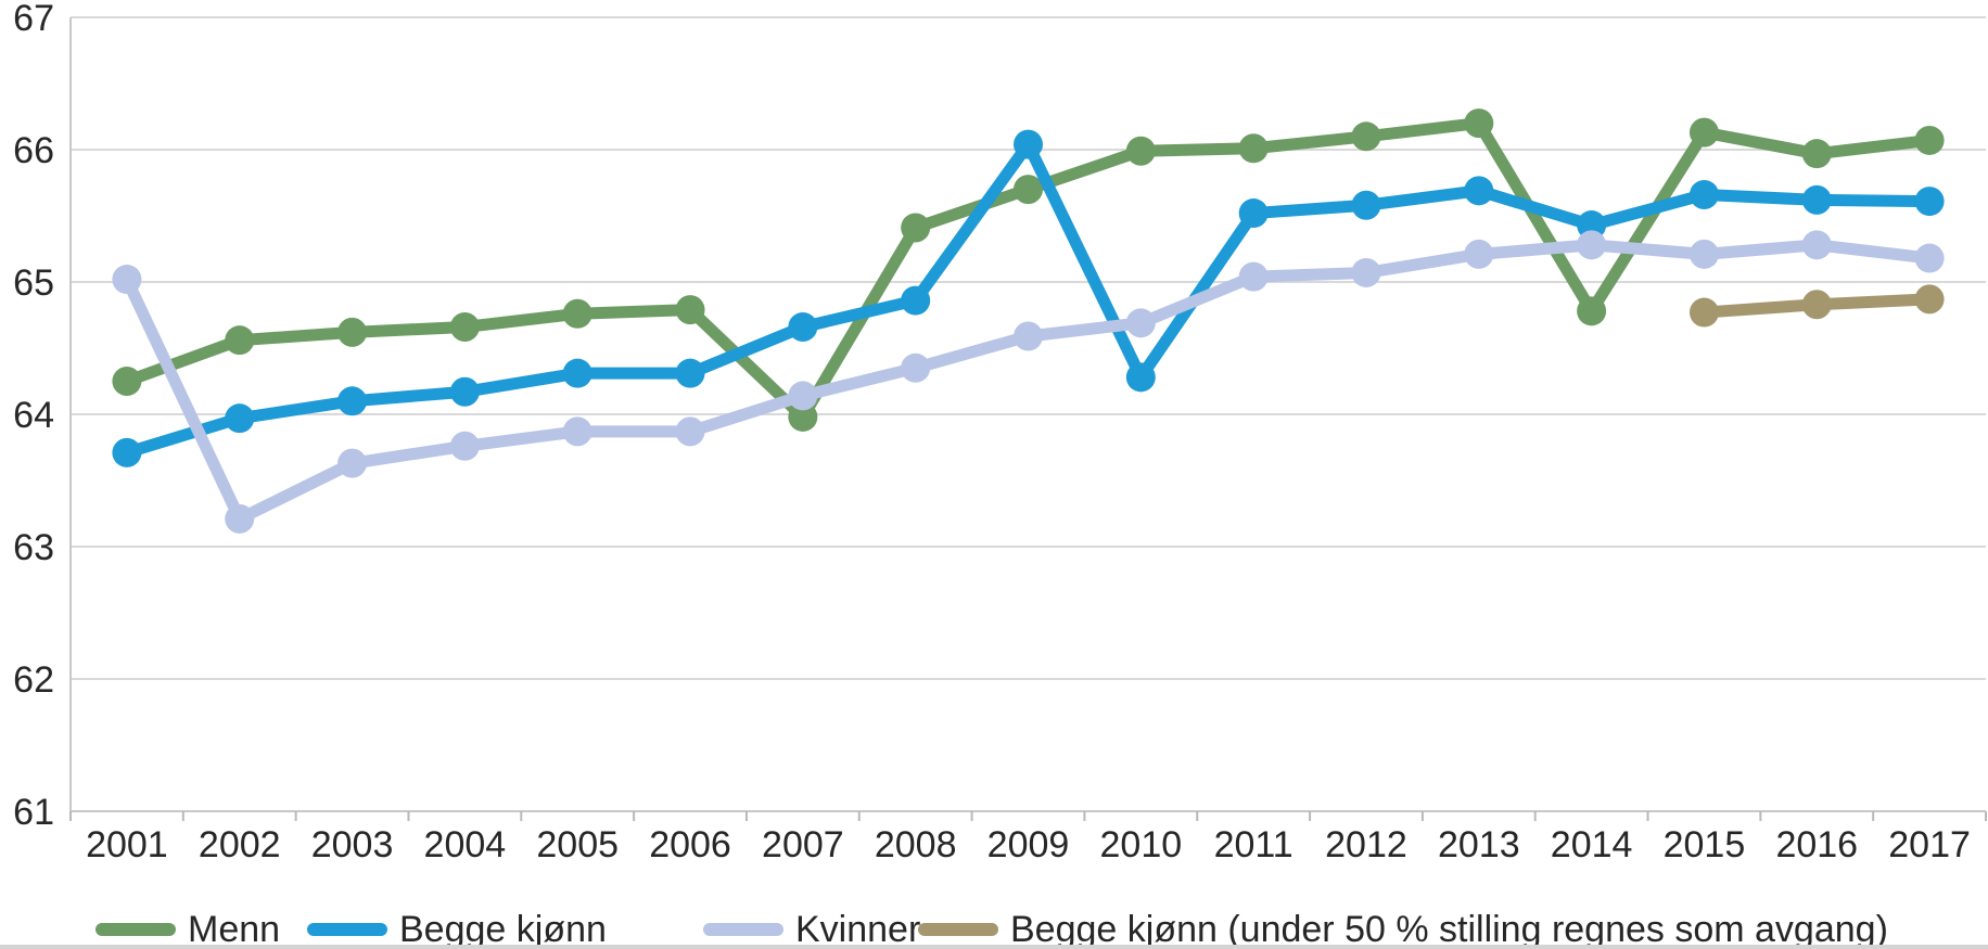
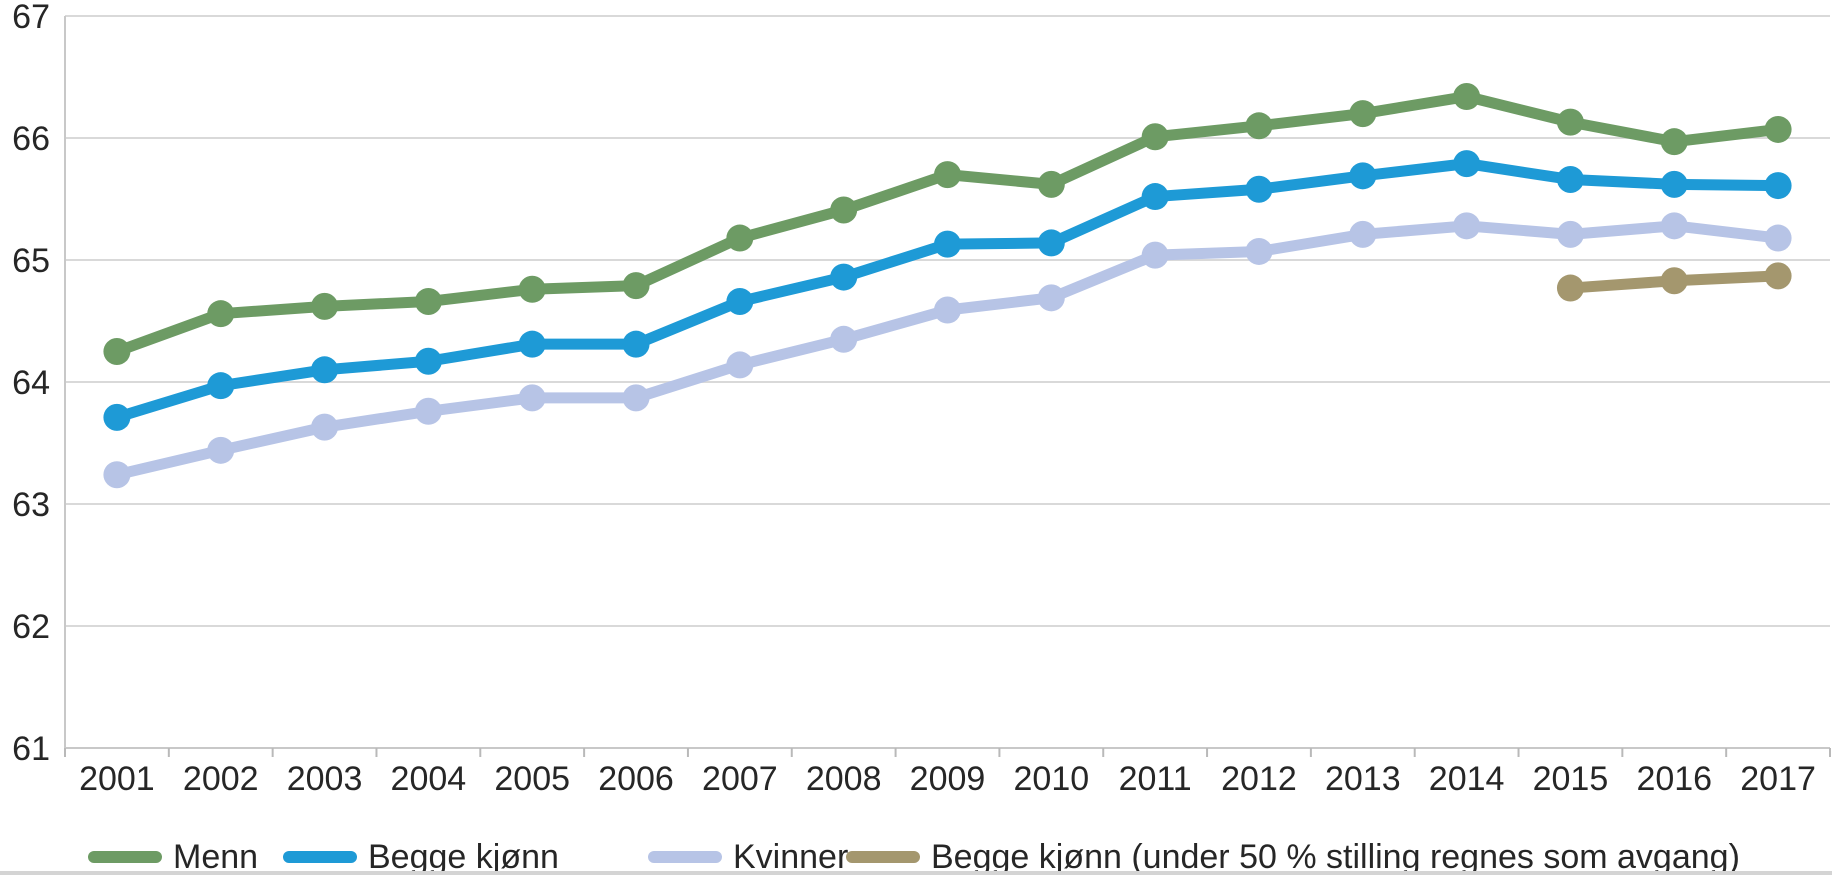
Kvinner/2001: 65.02 -> 63.24
Kvinner/2002: 63.21 -> 63.44
Menn/2007: 63.98 -> 65.18
Begge kjønn/2009: 66.04 -> 65.13
Menn/2010: 65.99 -> 65.62
Begge kjønn/2010: 64.28 -> 65.14
Menn/2014: 64.78 -> 66.34
Begge kjønn/2014: 65.43 -> 65.79
